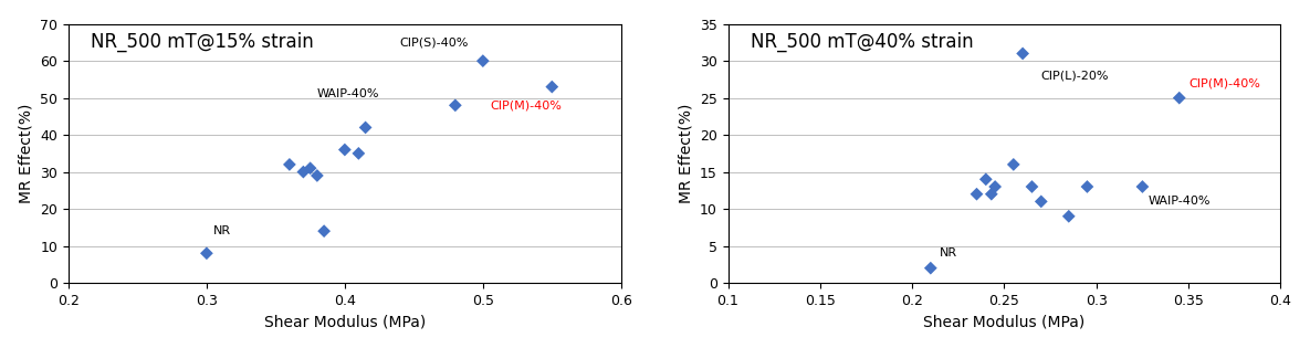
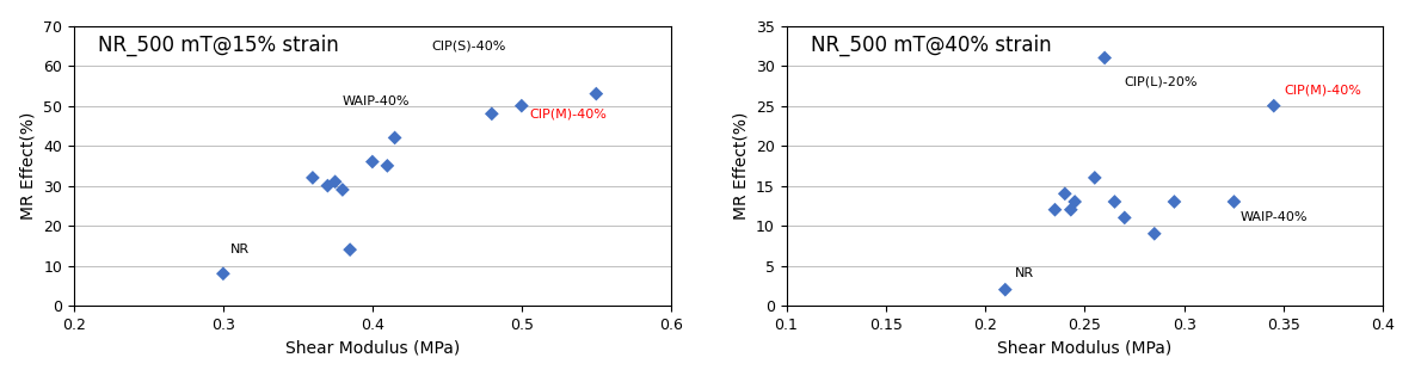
0.5: 60 -> 50
